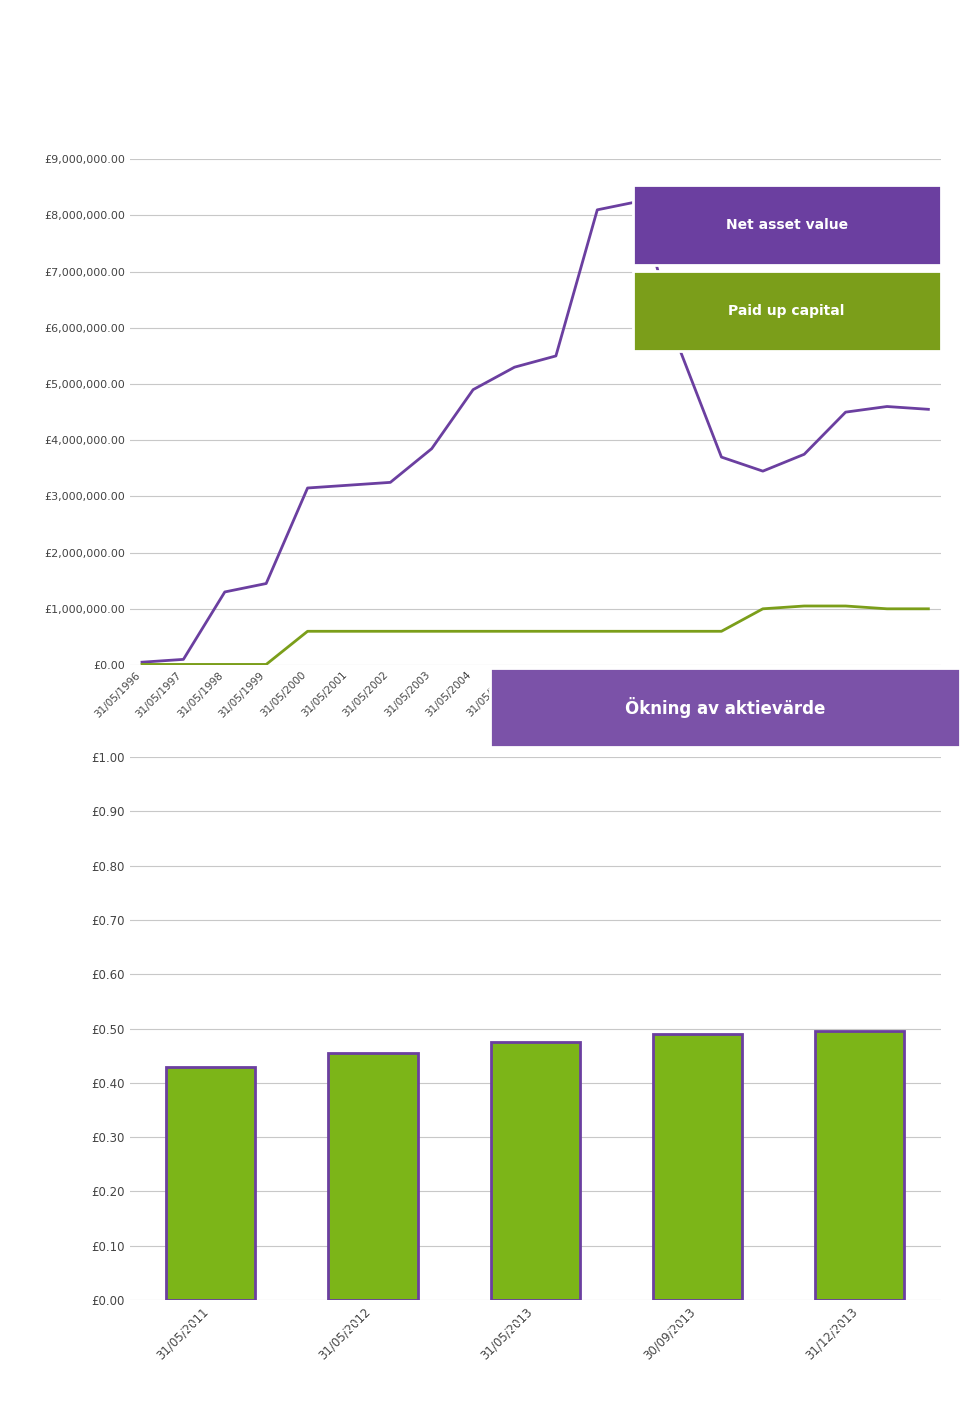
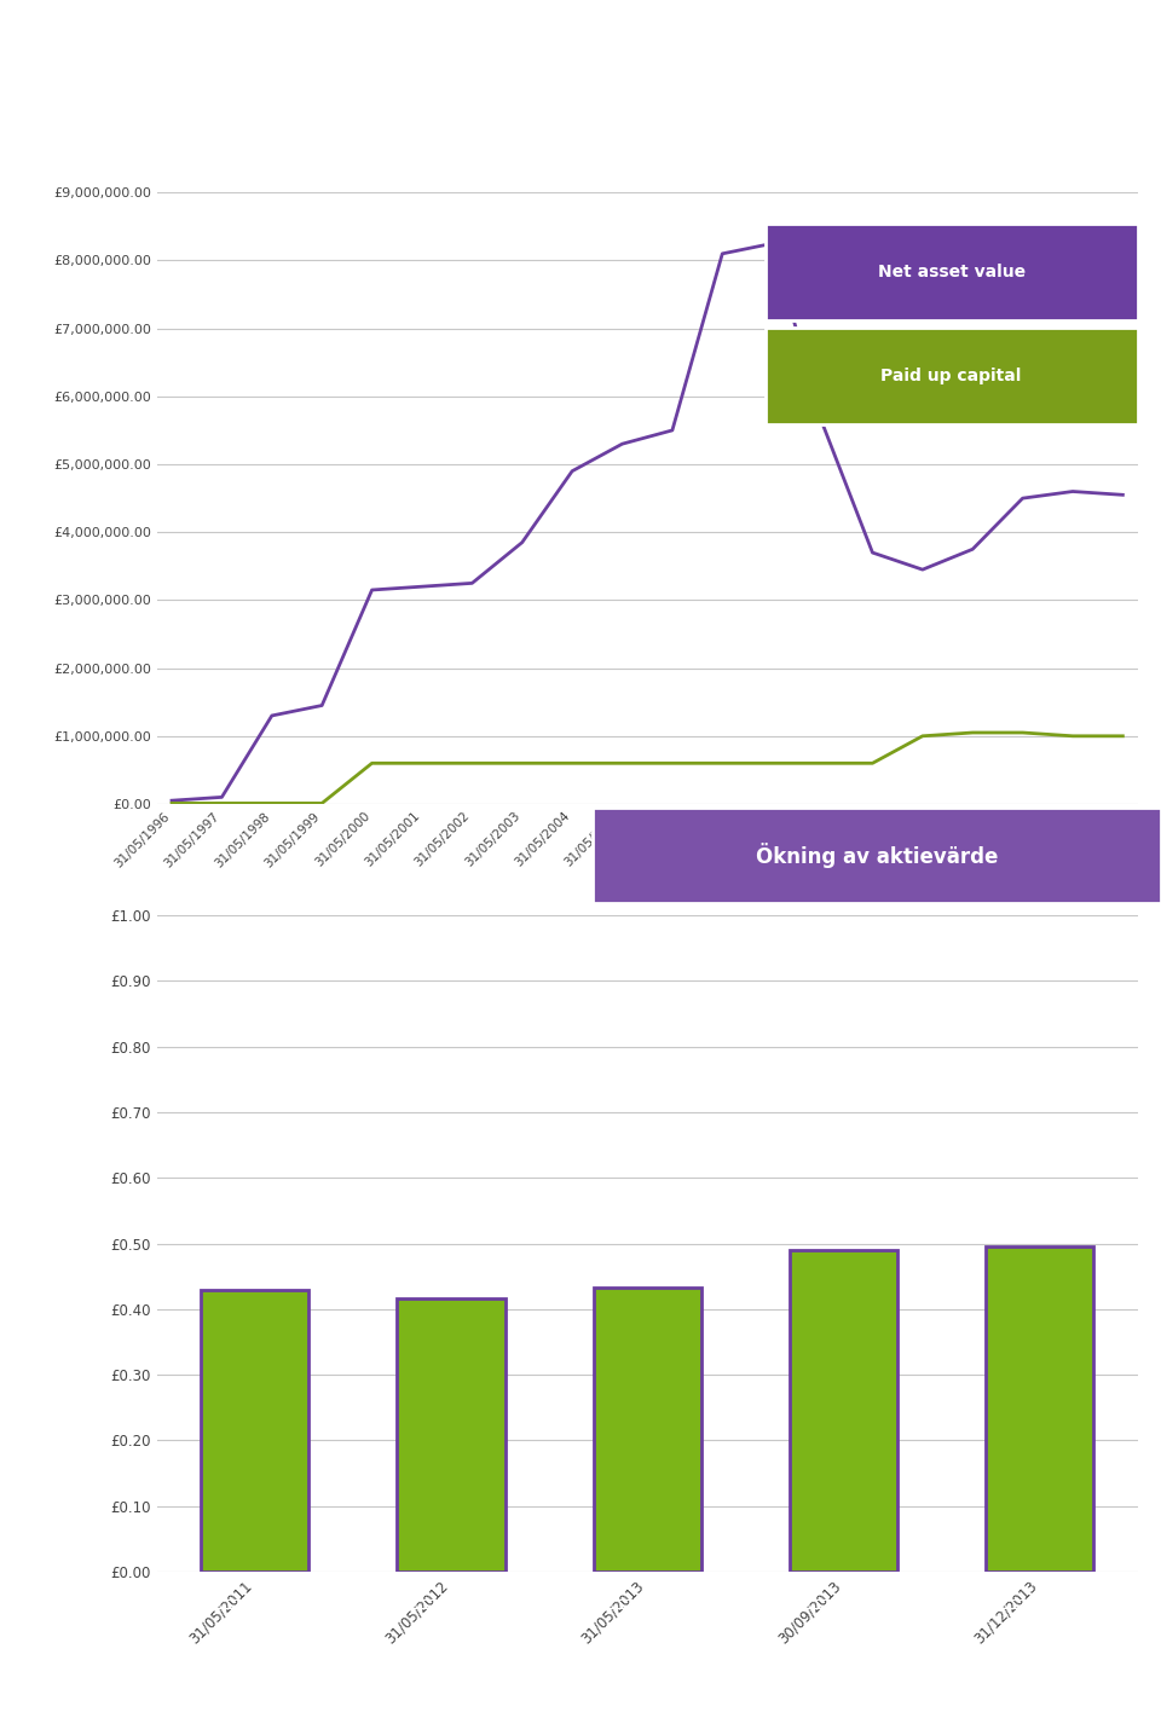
31/05/2012: £0.455 -> £0.416
31/05/2013: £0.475 -> £0.432
